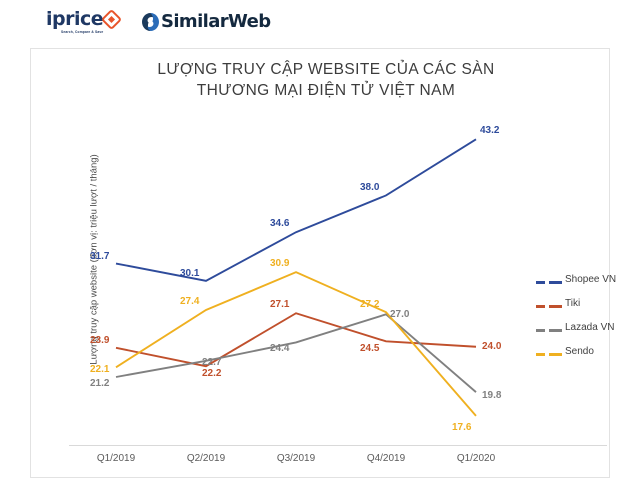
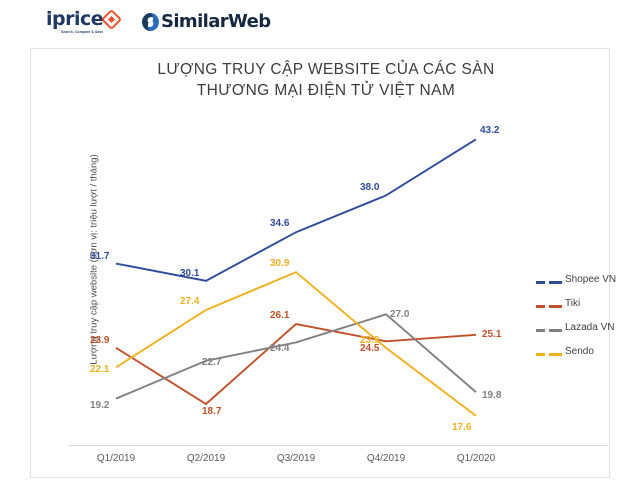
Lazada VN/Q1/2019: 21.2 -> 19.2
Tiki/Q2/2019: 22.2 -> 18.7
Tiki/Q3/2019: 27.1 -> 26.1
Sendo/Q4/2019: 27.2 -> 23.9
Tiki/Q1/2020: 24.0 -> 25.1
